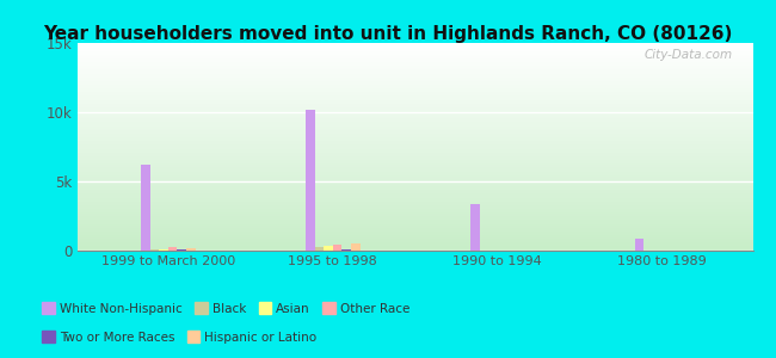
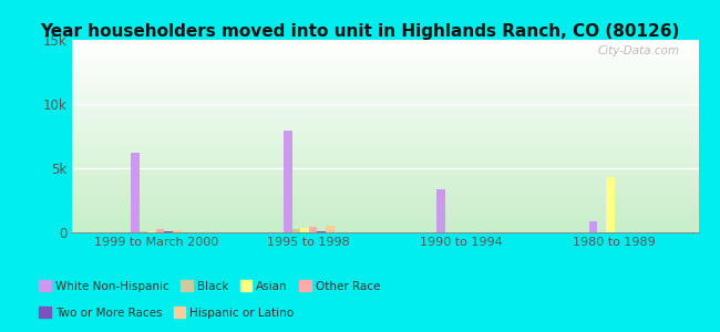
White Non-Hispanic/1995 to 1998: 10.2k -> 7.9k
Asian/1980 to 1989: 0.0k -> 4.3k
